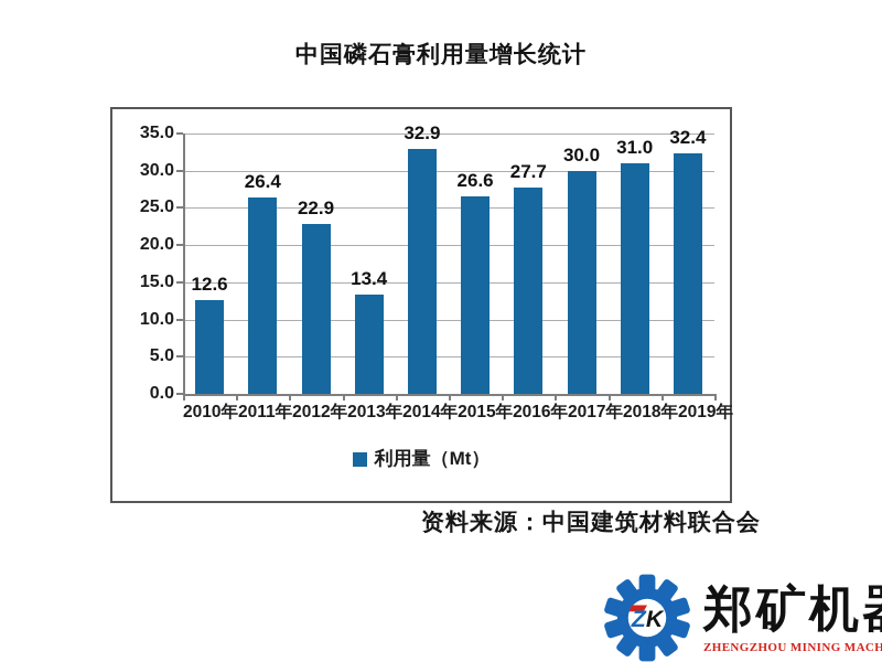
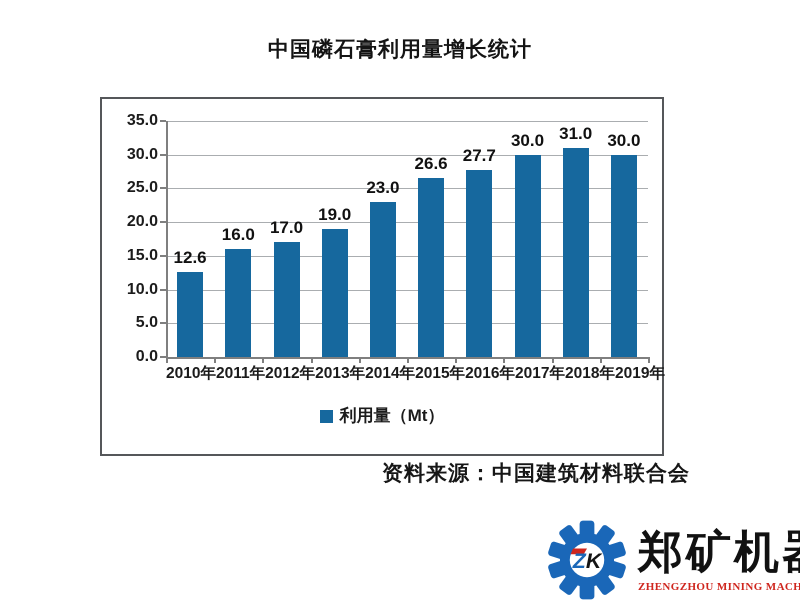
2011年: 26.4 -> 16.0
2012年: 22.9 -> 17.0
2013年: 13.4 -> 19.0
2014年: 32.9 -> 23.0
2019年: 32.4 -> 30.0
